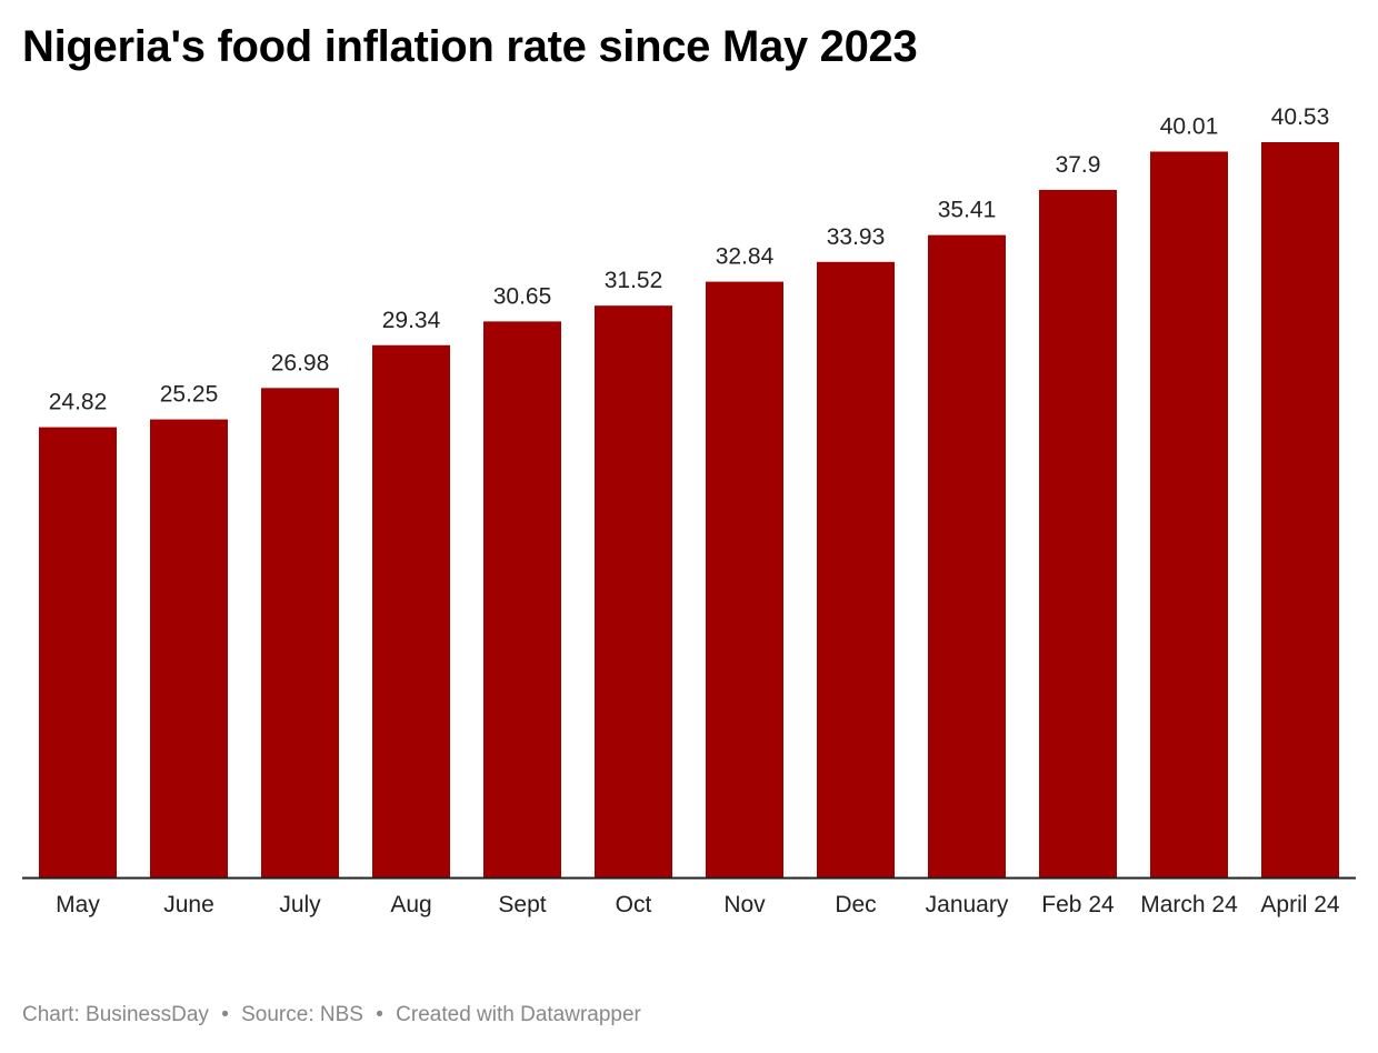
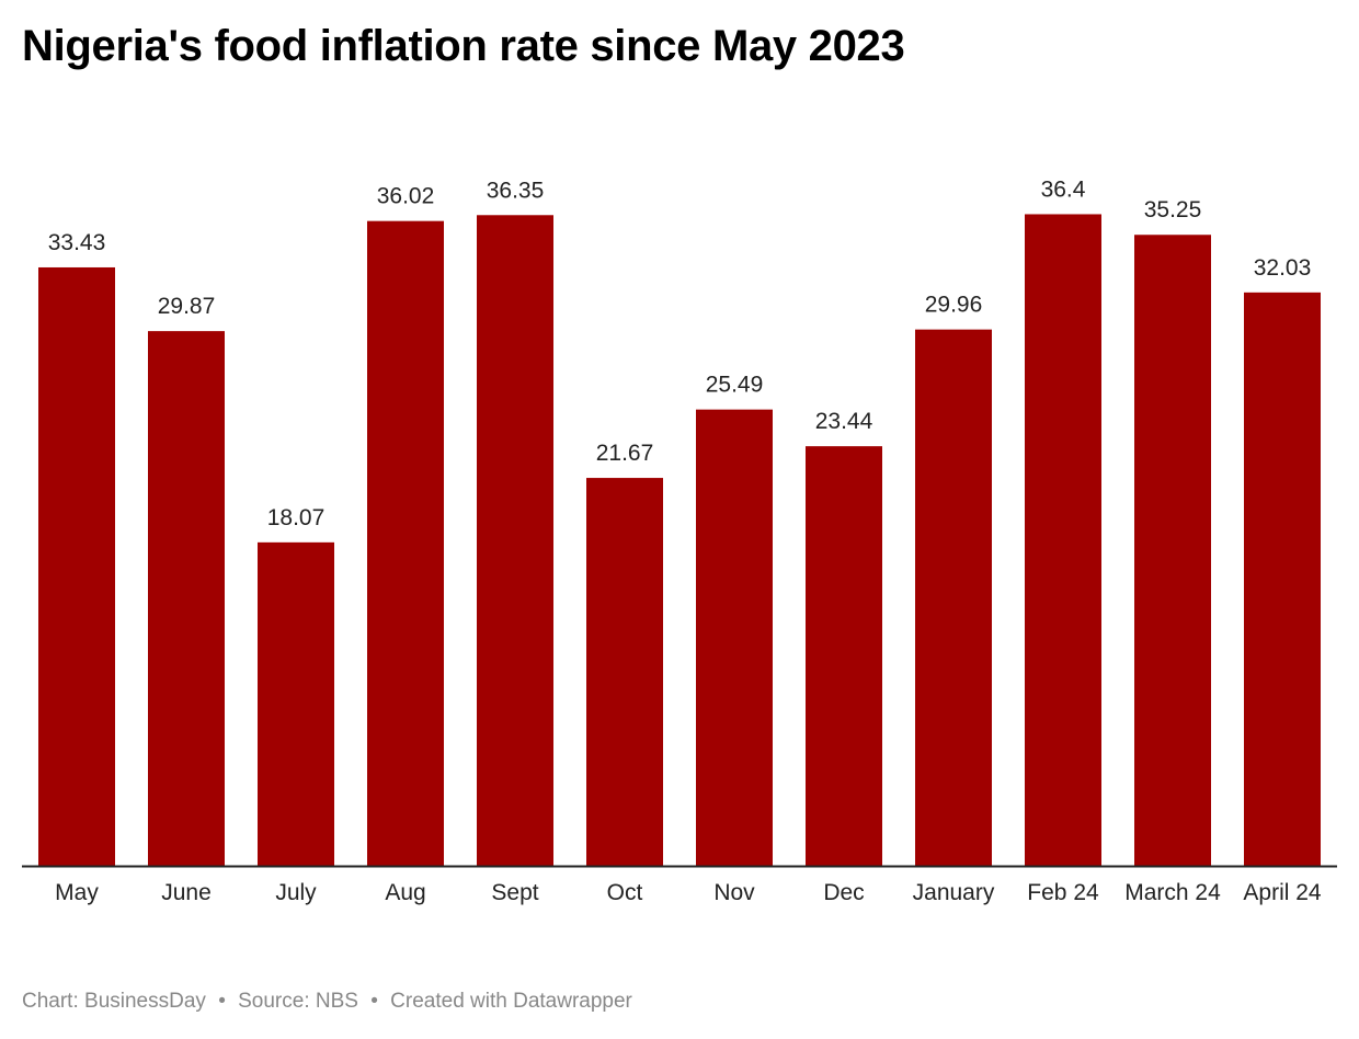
May: 24.82 -> 33.43
June: 25.25 -> 29.87
July: 26.98 -> 18.07
Aug: 29.34 -> 36.02
Sept: 30.65 -> 36.35
Oct: 31.52 -> 21.67
Nov: 32.84 -> 25.49
Dec: 33.93 -> 23.44
January: 35.41 -> 29.96
Feb 24: 37.9 -> 36.4
March 24: 40.01 -> 35.25
April 24: 40.53 -> 32.03
